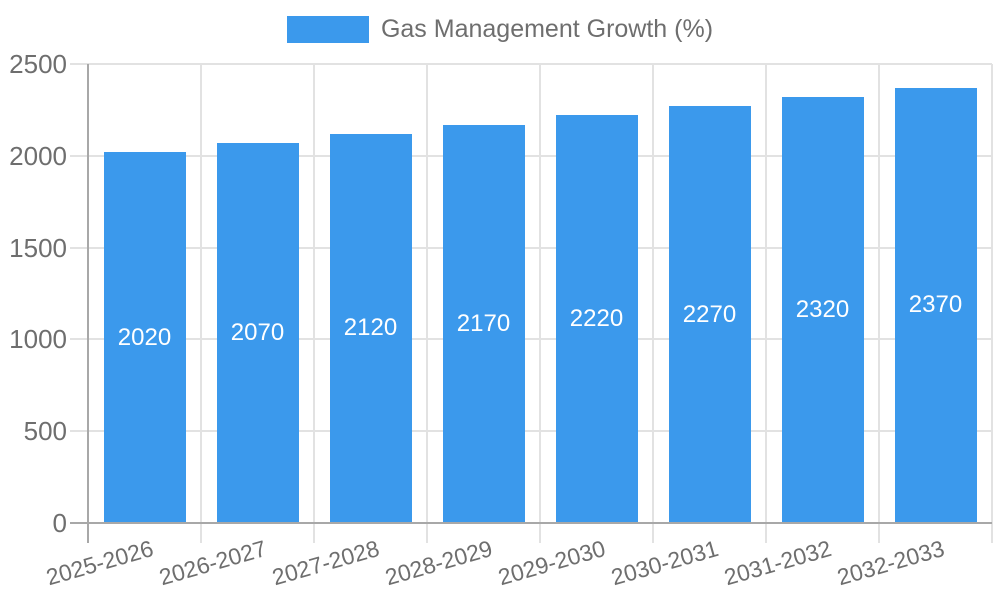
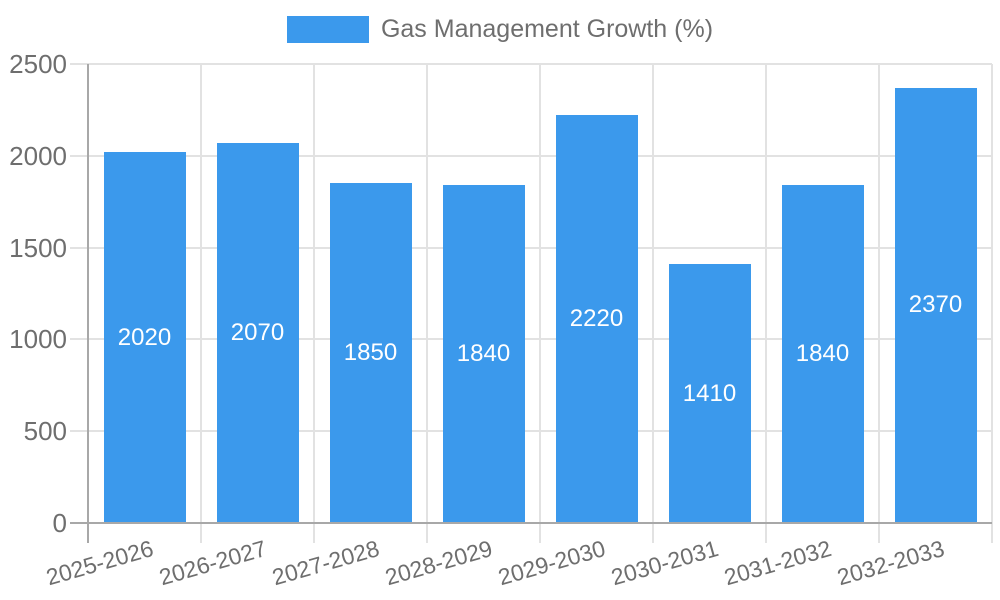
2027-2028: 2120 -> 1850
2028-2029: 2170 -> 1840
2030-2031: 2270 -> 1410
2031-2032: 2320 -> 1840
